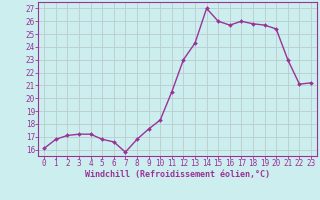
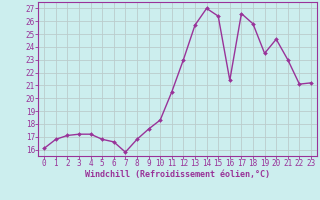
13: 24.3 -> 25.7
15: 26.0 -> 26.4
16: 25.7 -> 21.4
17: 26.0 -> 26.6
19: 25.7 -> 23.5
20: 25.4 -> 24.6
